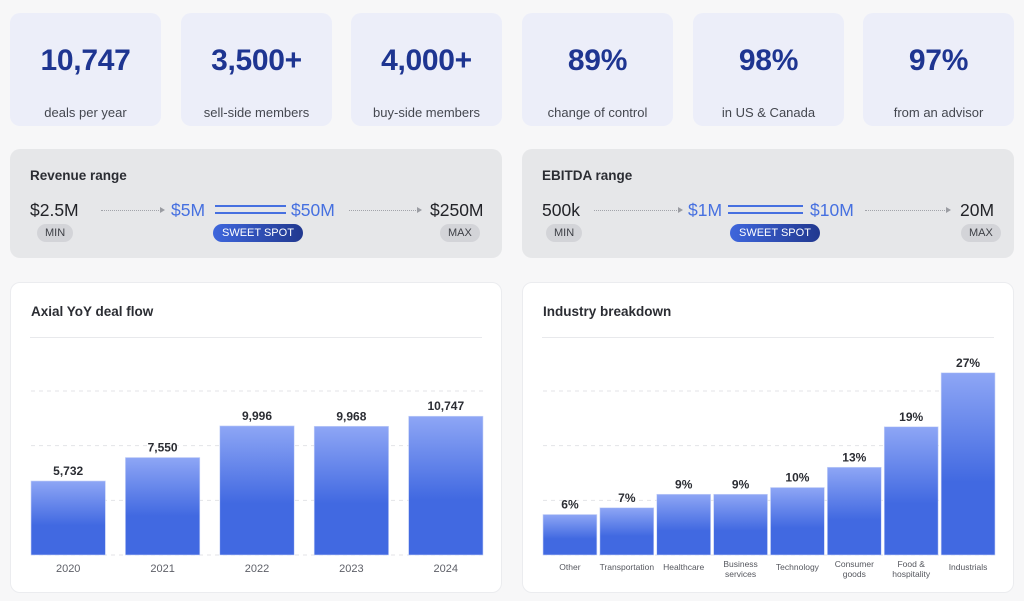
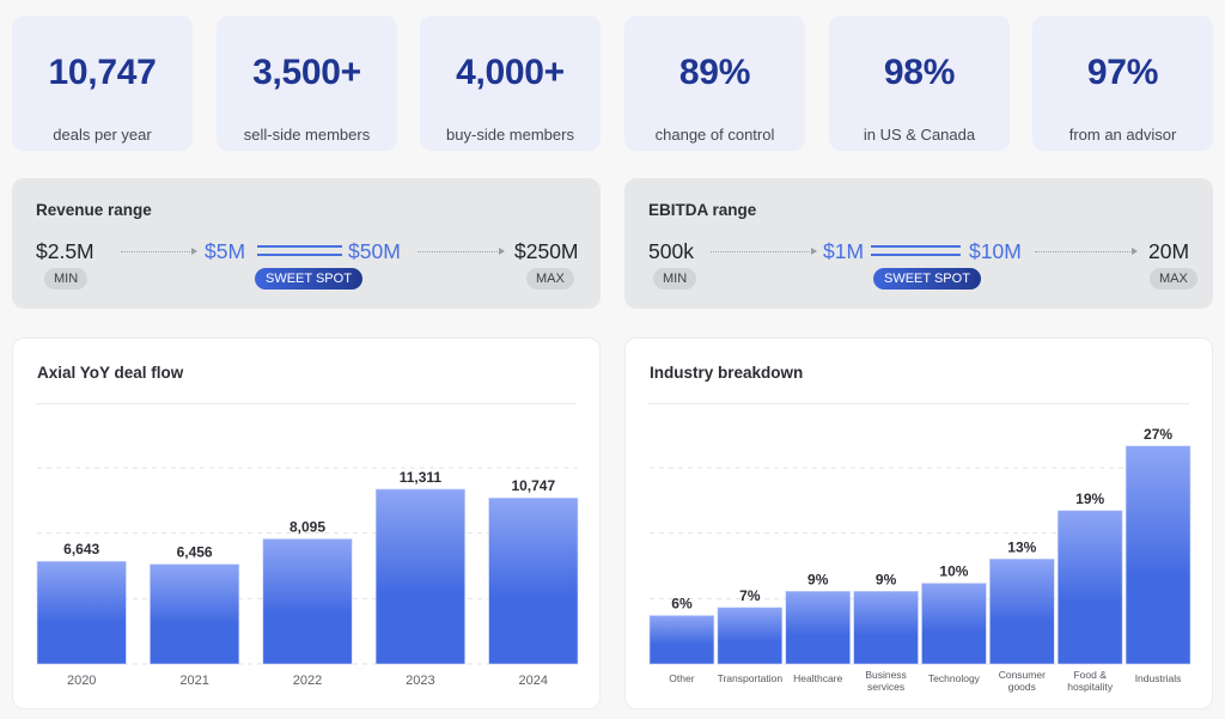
Axial YoY deal flow/2020: 5,732 -> 6,643
Axial YoY deal flow/2021: 7,550 -> 6,456
Axial YoY deal flow/2022: 9,996 -> 8,095
Axial YoY deal flow/2023: 9,968 -> 11,311
